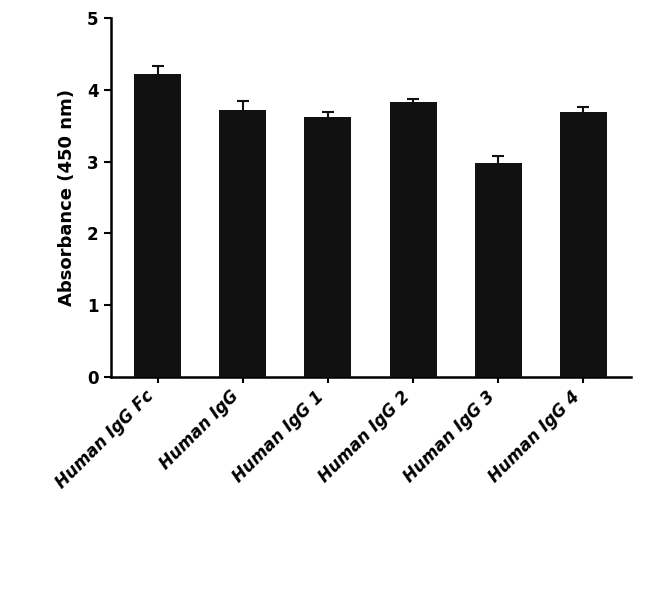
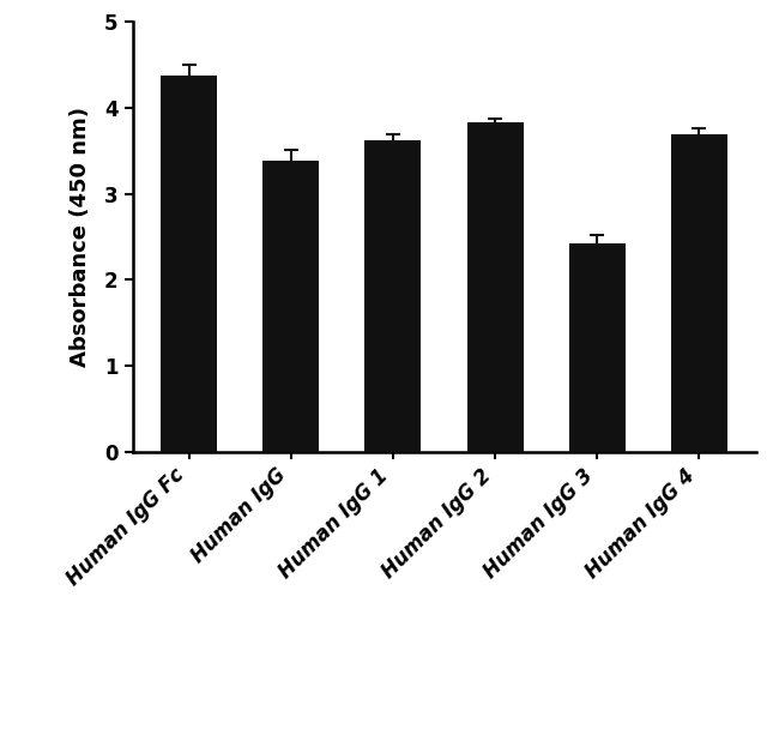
Human IgG Fc: 4.22 -> 4.38
Human IgG: 3.72 -> 3.38
Human IgG 3: 2.98 -> 2.42
